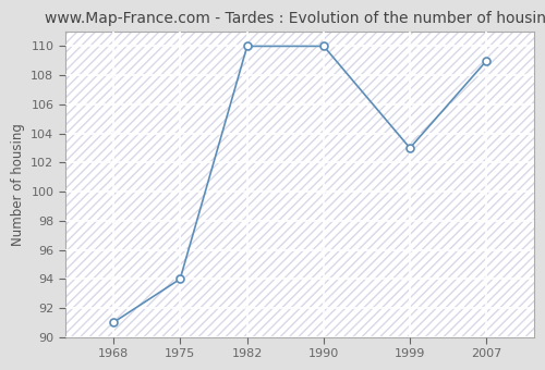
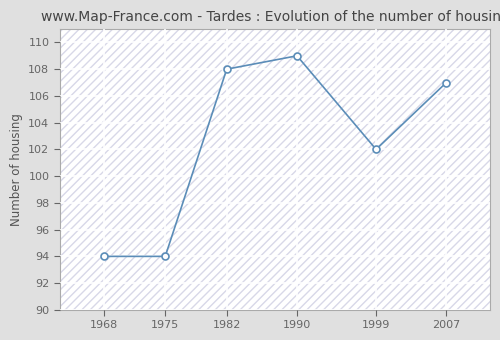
1968: 91 -> 94
1982: 110 -> 108
1990: 110 -> 109
1999: 103 -> 102
2007: 109 -> 107
